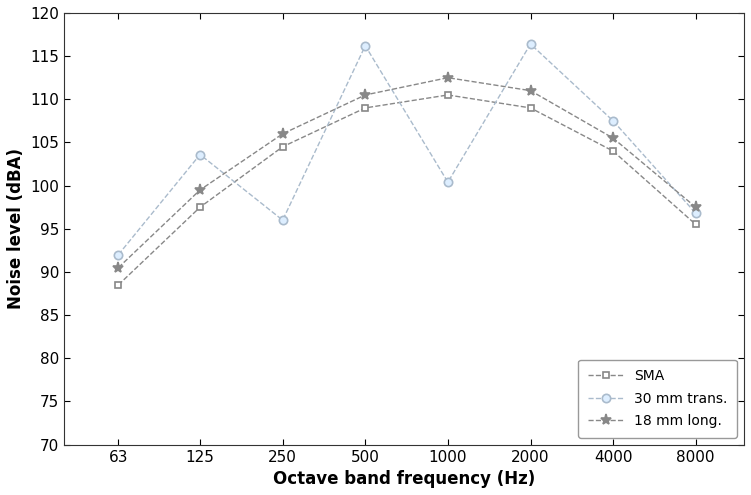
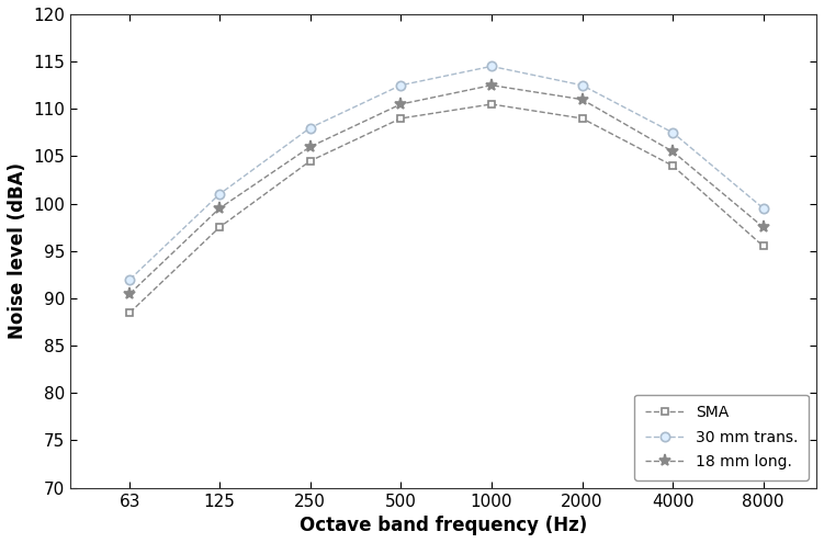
30 mm trans./125: 103.6 -> 101.0
30 mm trans./250: 96.0 -> 108.0
30 mm trans./500: 116.2 -> 112.5
30 mm trans./1000: 100.4 -> 114.5
30 mm trans./2000: 116.4 -> 112.5
30 mm trans./8000: 96.8 -> 99.5
